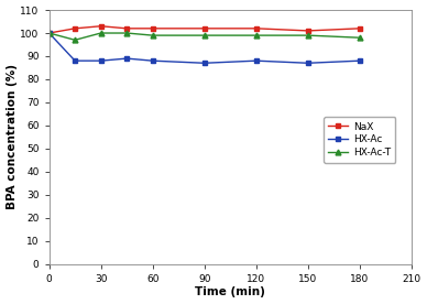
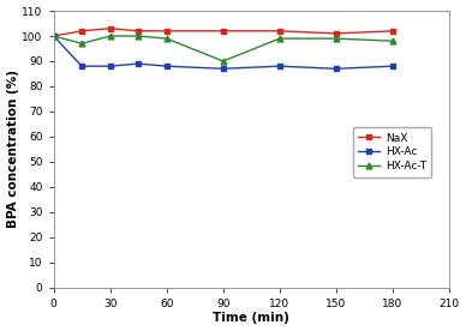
HX-Ac-T/90: 99 -> 90
